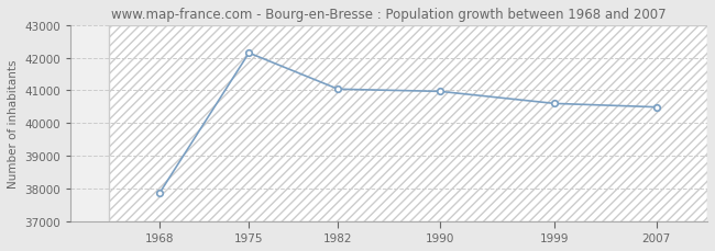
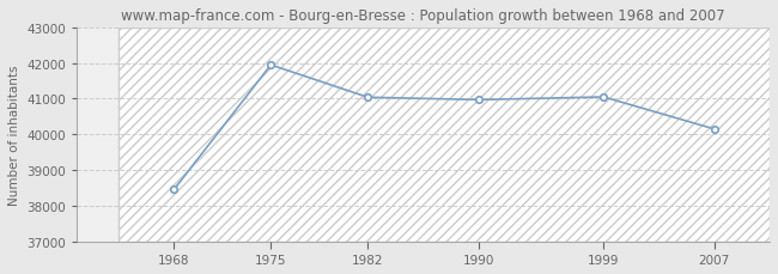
1968: 37870 -> 38450
1975: 42150 -> 41950
1999: 40600 -> 41050
2007: 40490 -> 40150
